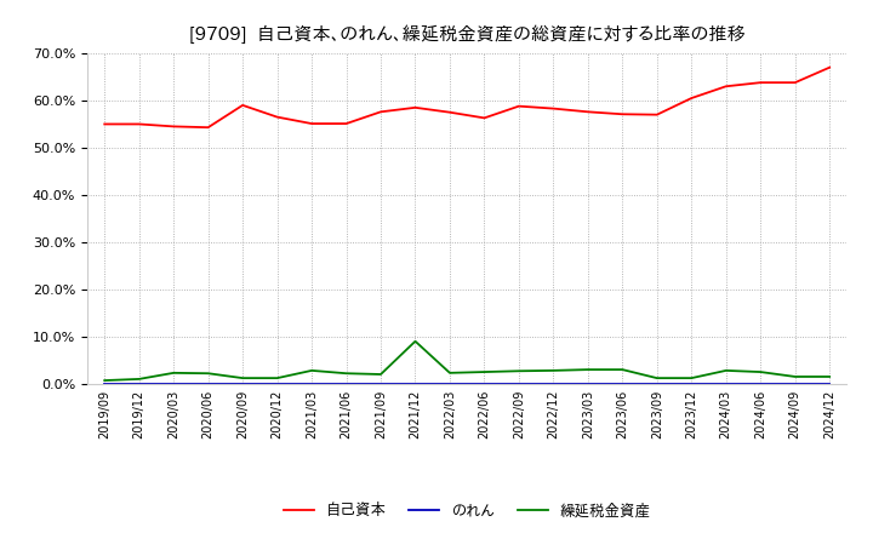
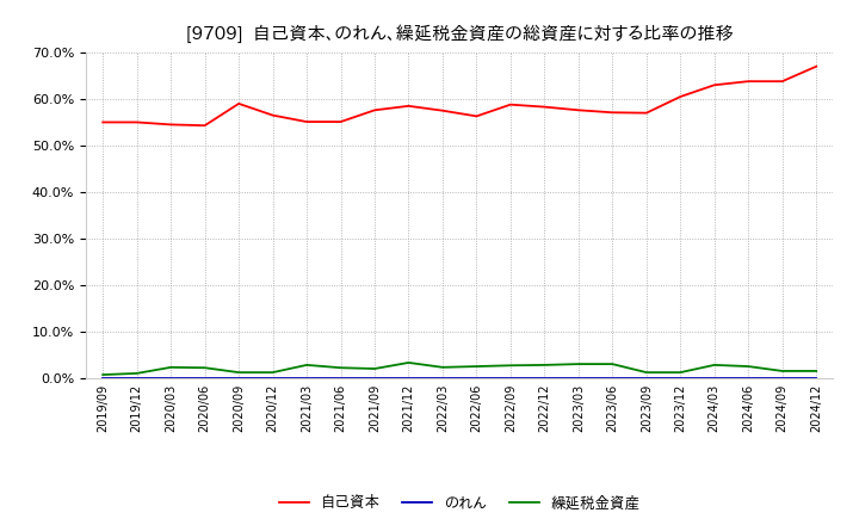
繰延税金資産/2021/12: 9.0% -> 3.3%
